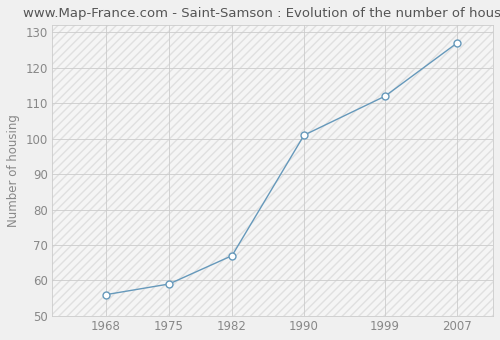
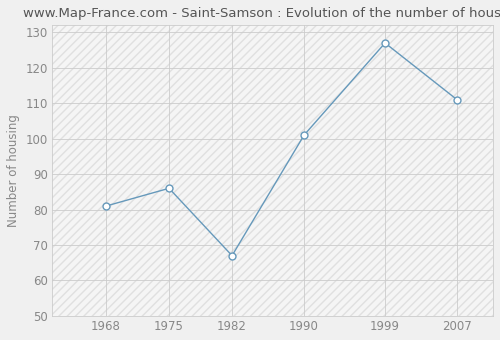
1968: 56 -> 81
1975: 59 -> 86
1999: 112 -> 127
2007: 127 -> 111
